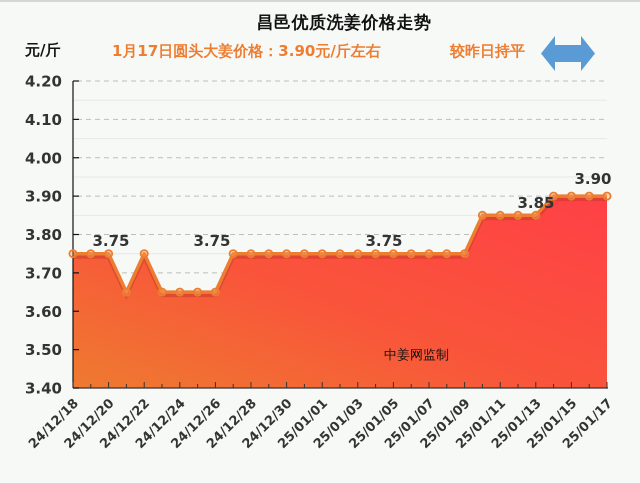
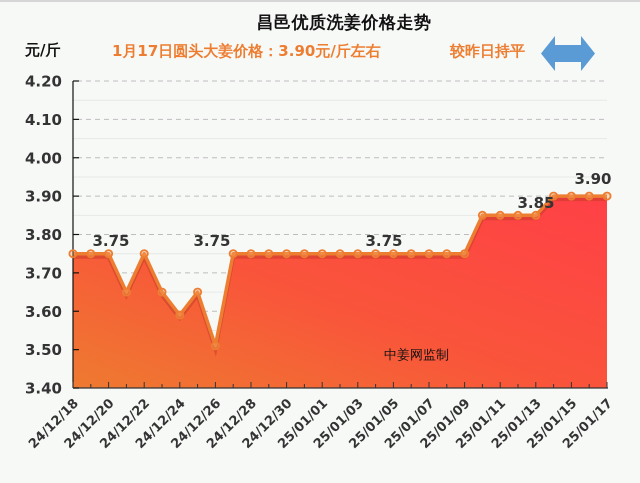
24/12/24: 3.65 -> 3.59
24/12/26: 3.65 -> 3.51
